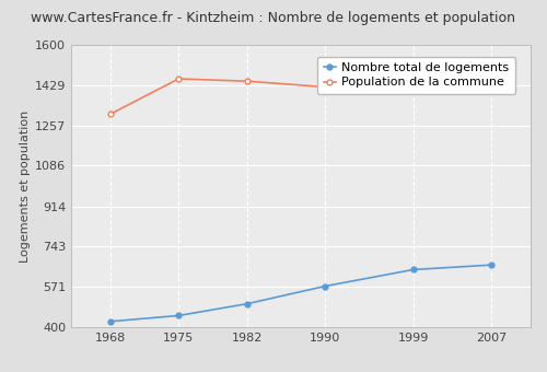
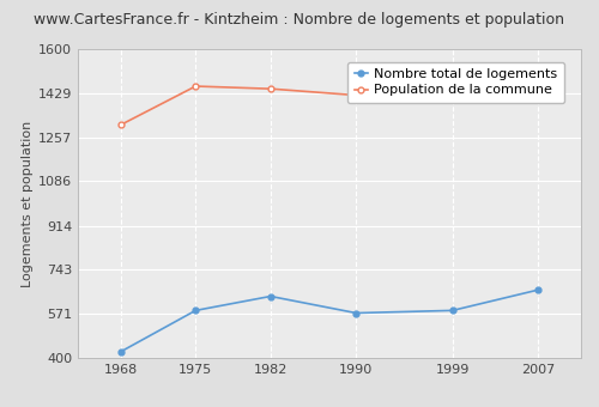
Nombre total de logements/1975: 450 -> 585
Nombre total de logements/1982: 500 -> 640
Nombre total de logements/1999: 645 -> 585
